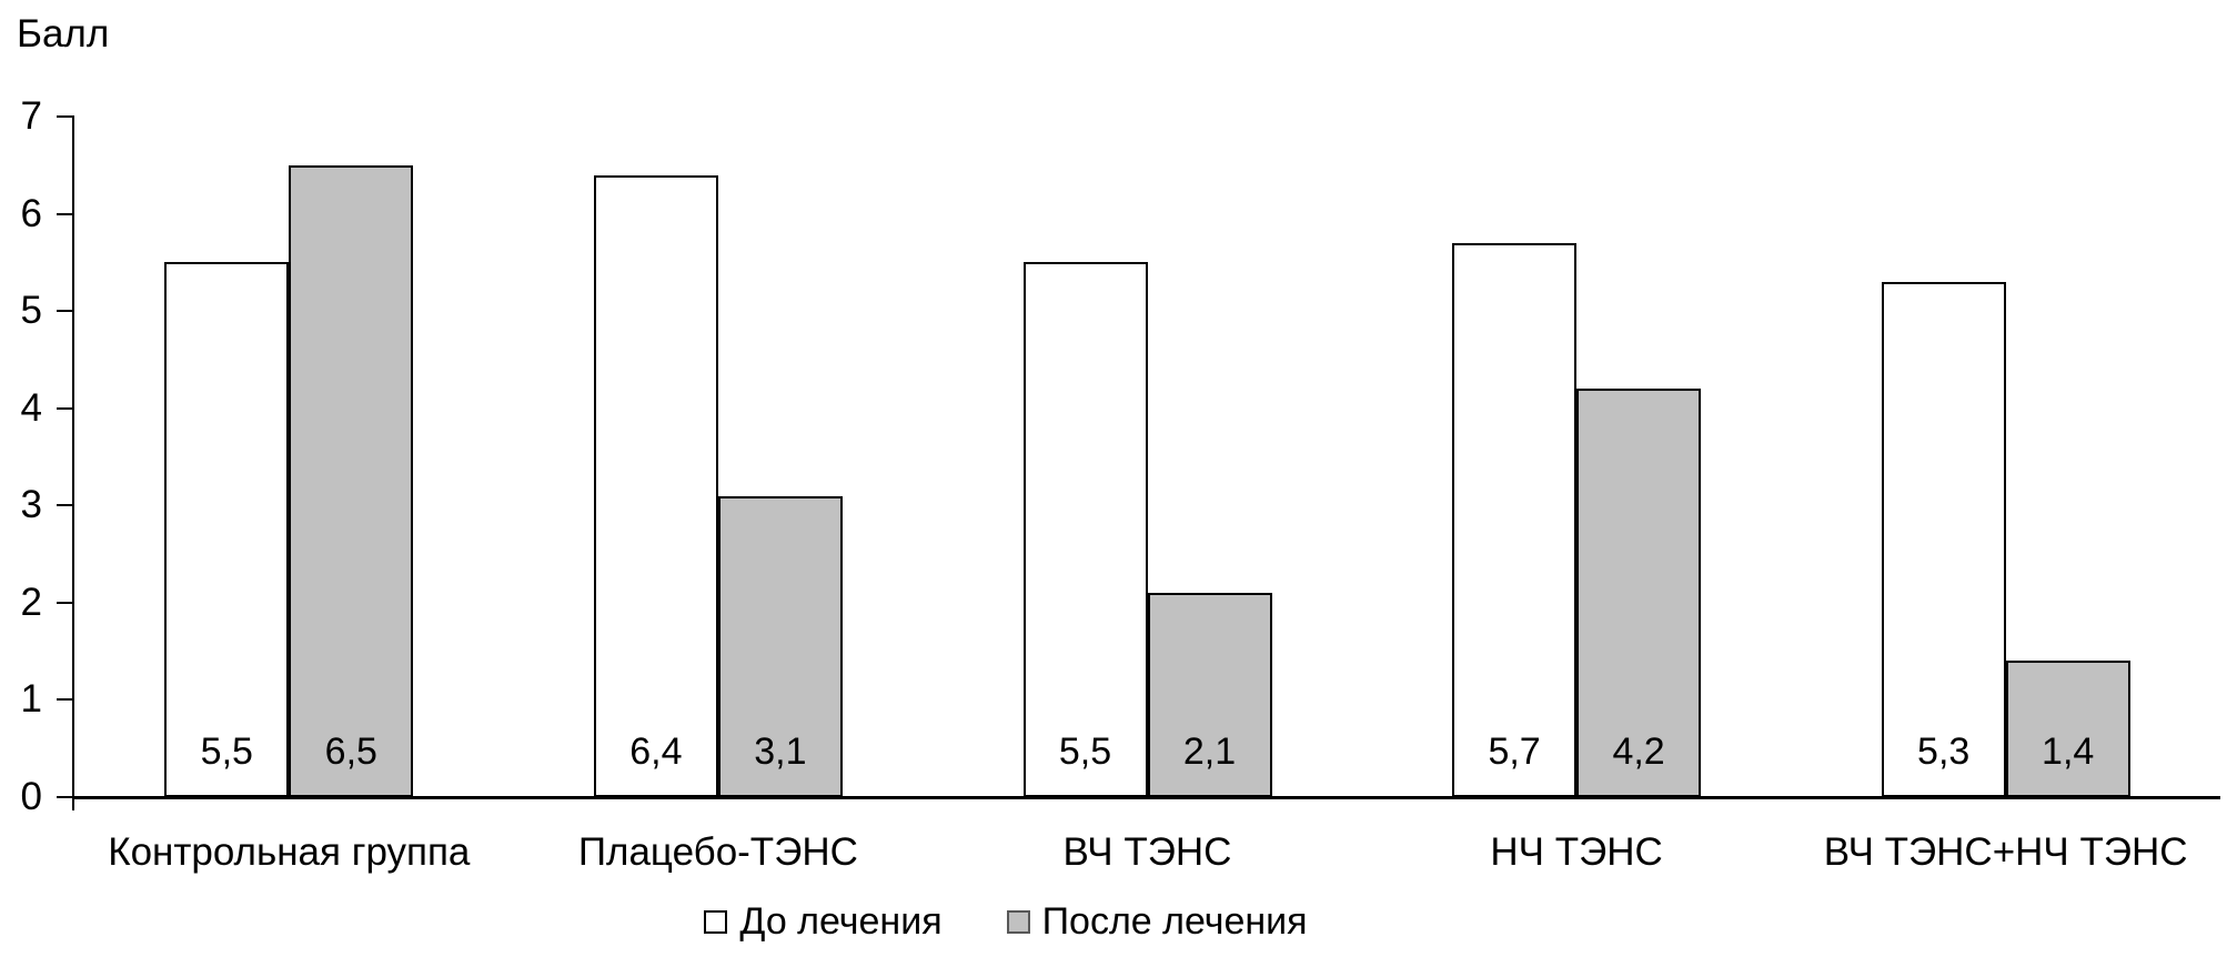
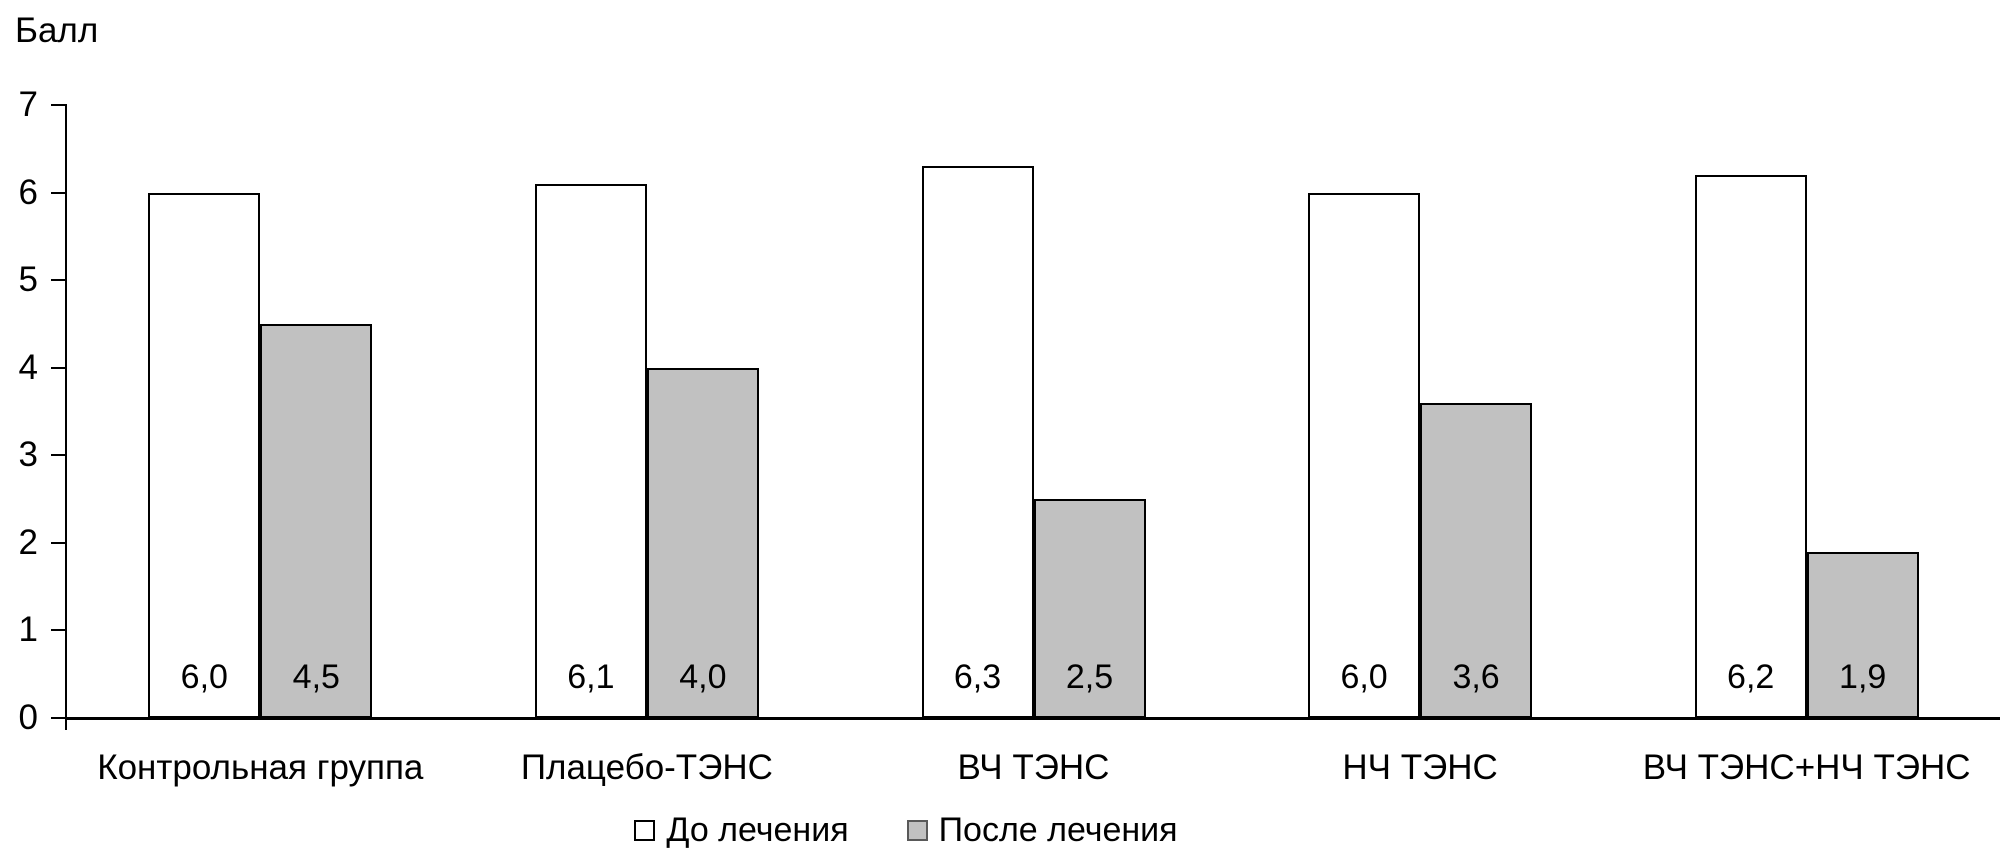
До лечения/Контрольная группа: 5,5 -> 6,0
После лечения/Контрольная группа: 6,5 -> 4,5
До лечения/Плацебо-ТЭНС: 6,4 -> 6,1
После лечения/Плацебо-ТЭНС: 3,1 -> 4,0
До лечения/ВЧ ТЭНС: 5,5 -> 6,3
После лечения/ВЧ ТЭНС: 2,1 -> 2,5
До лечения/НЧ ТЭНС: 5,7 -> 6,0
После лечения/НЧ ТЭНС: 4,2 -> 3,6
До лечения/ВЧ ТЭНС+НЧ ТЭНС: 5,3 -> 6,2
После лечения/ВЧ ТЭНС+НЧ ТЭНС: 1,4 -> 1,9
